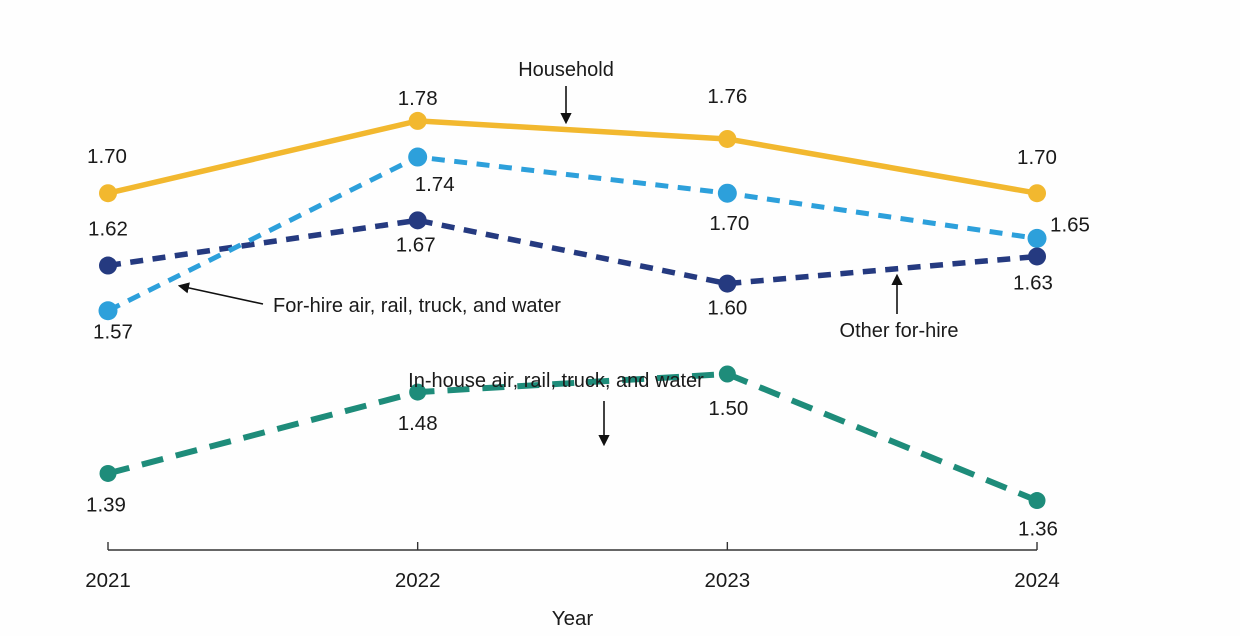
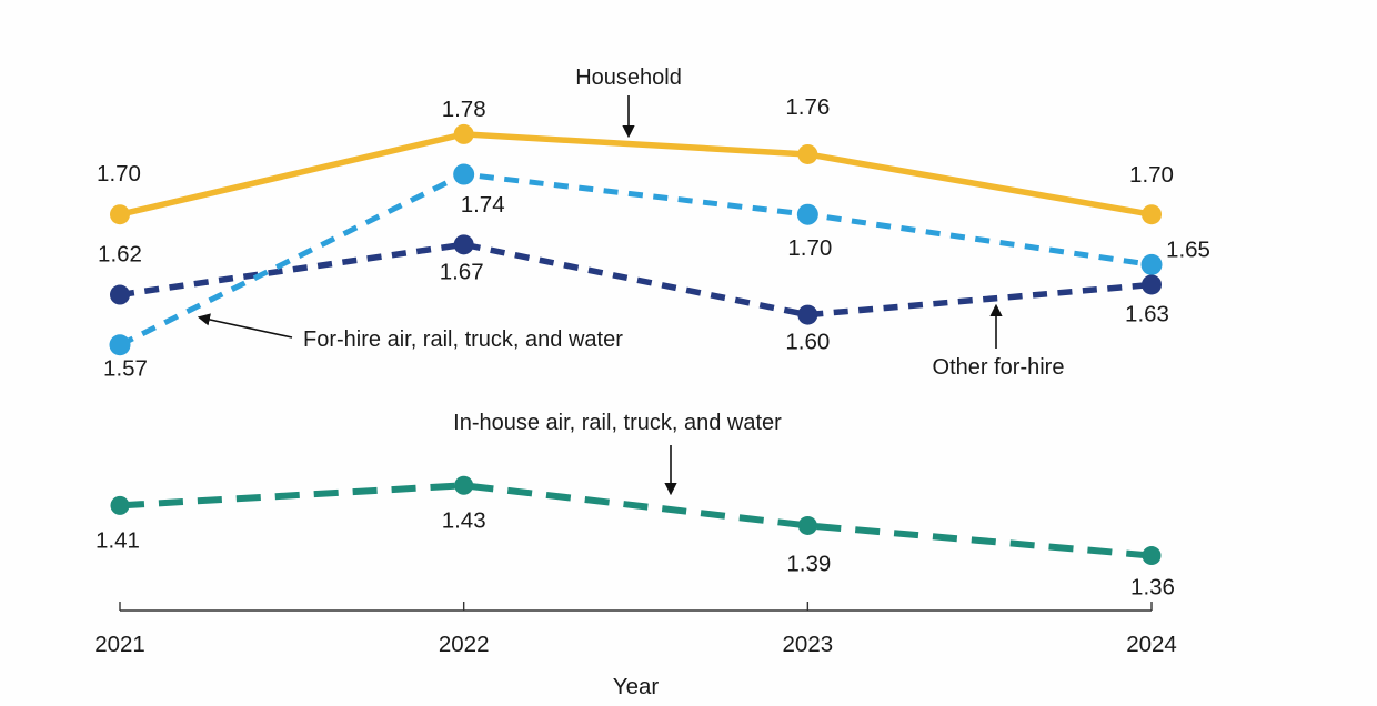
In-house air, rail, truck, and water/2021: 1.39 -> 1.41
In-house air, rail, truck, and water/2022: 1.48 -> 1.43
In-house air, rail, truck, and water/2023: 1.50 -> 1.39
